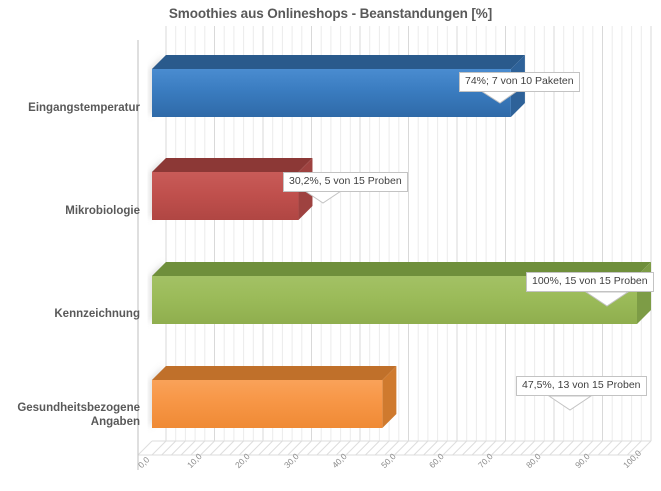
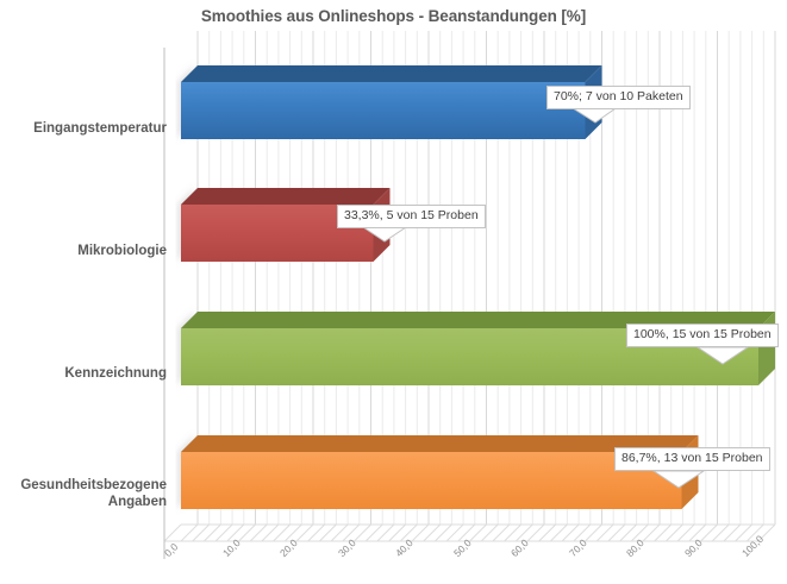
Eingangstemperatur: 74% -> 70%
Mikrobiologie: 30,2% -> 33,3%
Gesundheitsbezogene Angaben: 47,5% -> 86,7%
